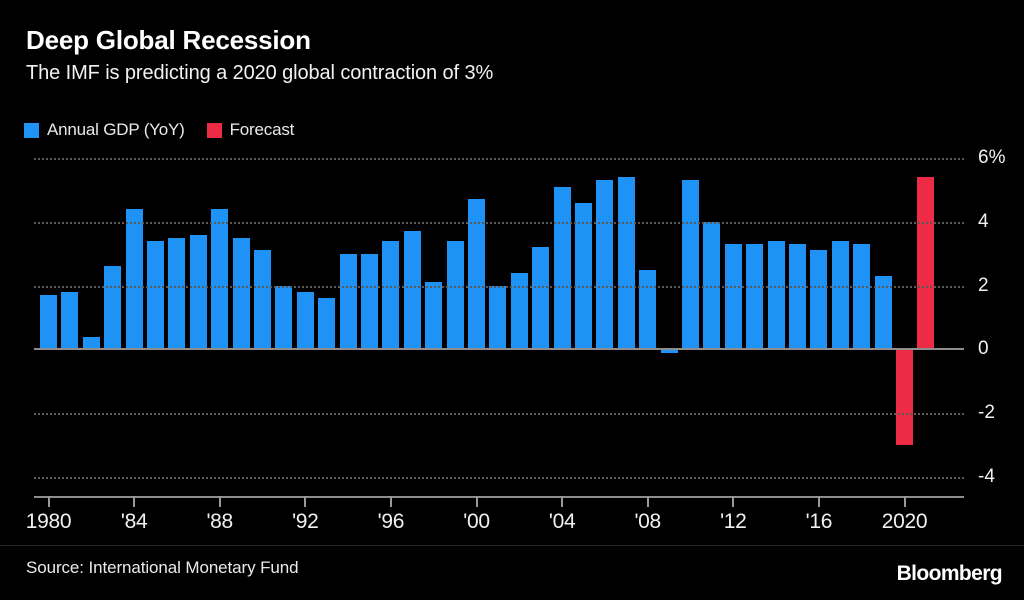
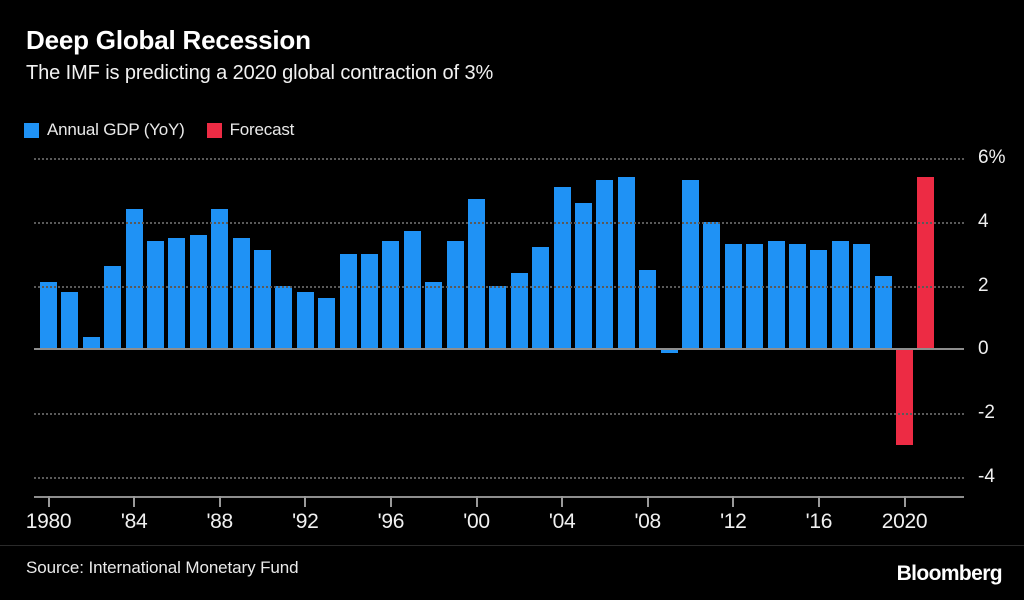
1980: 1.7% -> 2.1%
